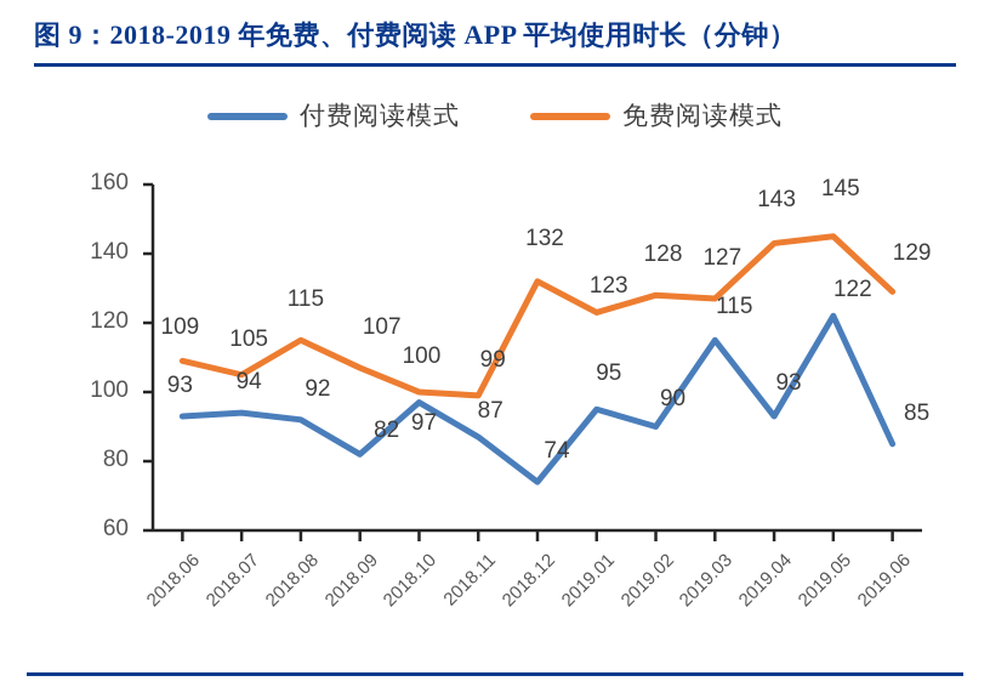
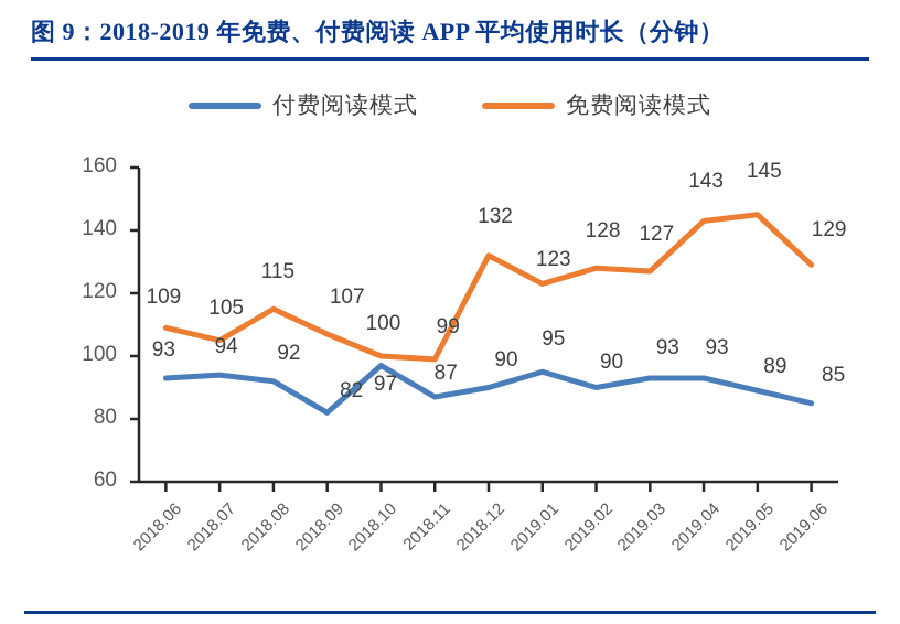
付费阅读模式/2018.12: 74 -> 90
付费阅读模式/2019.03: 115 -> 93
付费阅读模式/2019.05: 122 -> 89
